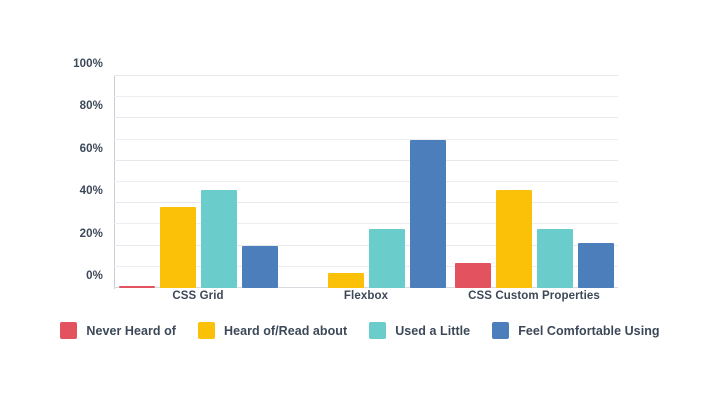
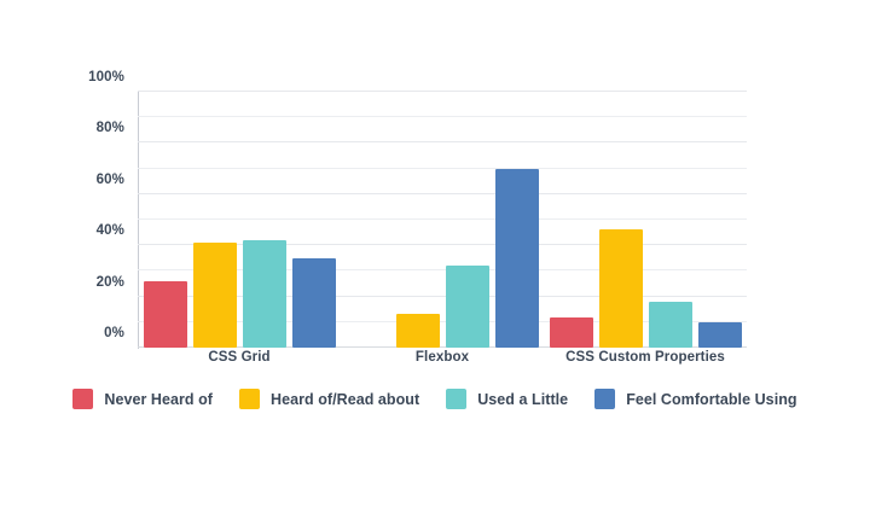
Never Heard of/CSS Grid: 1% -> 26%
Heard of/Read about/CSS Grid: 38% -> 41%
Used a Little/CSS Grid: 46% -> 42%
Feel Comfortable Using/CSS Grid: 20% -> 35%
Heard of/Read about/Flexbox: 7% -> 13%
Used a Little/Flexbox: 28% -> 32%
Used a Little/CSS Custom Properties: 28% -> 18%
Feel Comfortable Using/CSS Custom Properties: 21% -> 10%
